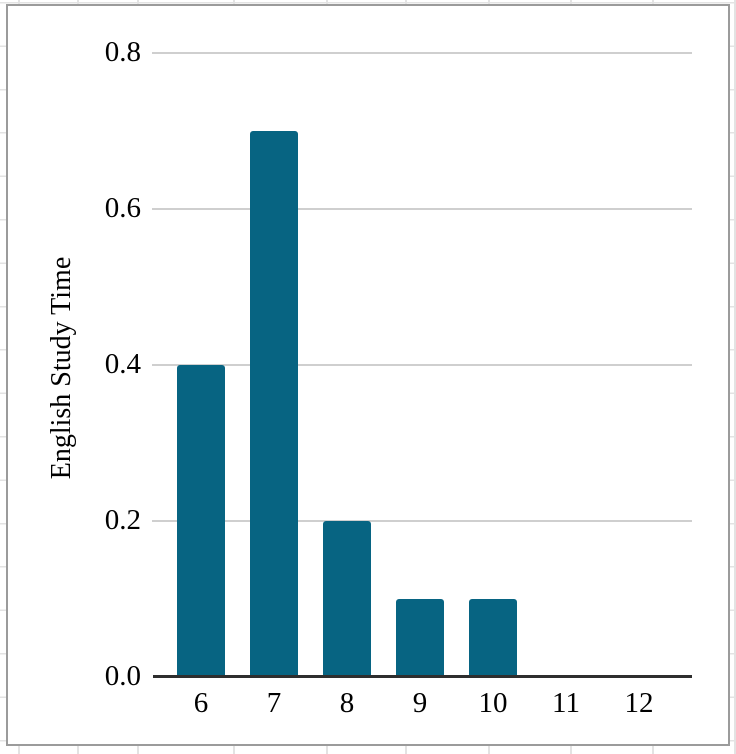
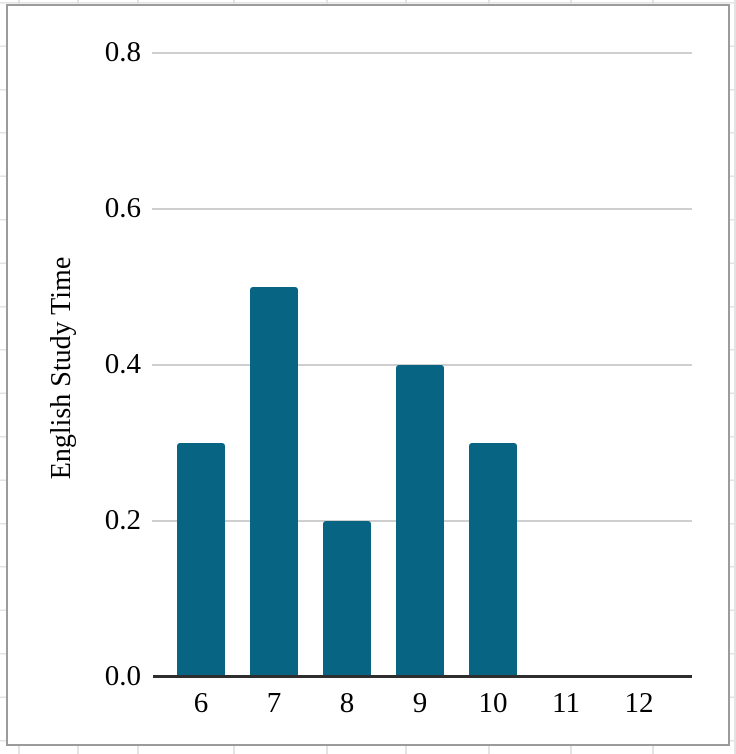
6: 0.4 -> 0.3
7: 0.7 -> 0.5
9: 0.1 -> 0.4
10: 0.1 -> 0.3
